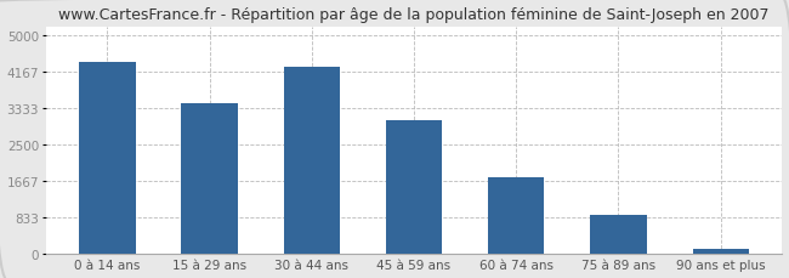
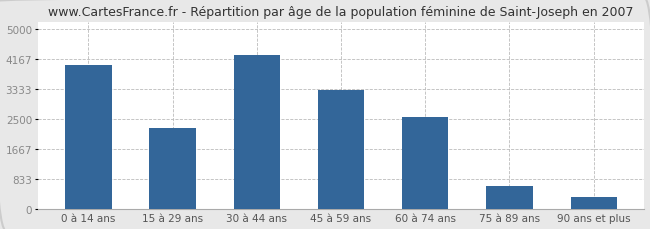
0 à 14 ans: 4370 -> 4000
15 à 29 ans: 3450 -> 2250
45 à 59 ans: 3050 -> 3300
60 à 74 ans: 1750 -> 2550
75 à 89 ans: 900 -> 650
90 ans et plus: 120 -> 350
